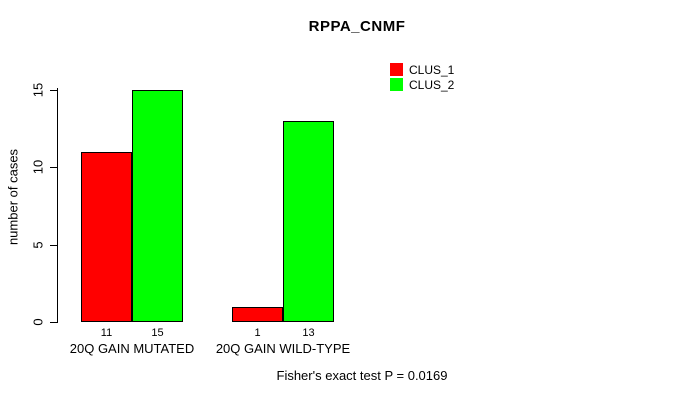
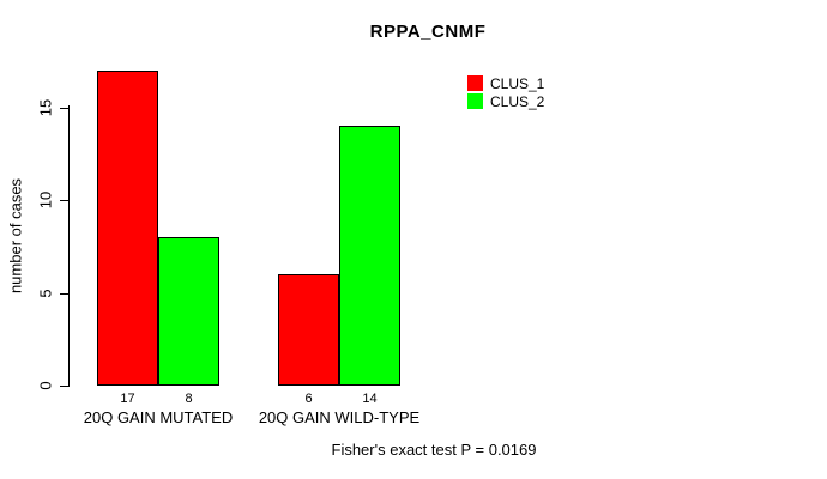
CLUS_1/20Q GAIN MUTATED: 11 -> 17
CLUS_2/20Q GAIN MUTATED: 15 -> 8
CLUS_1/20Q GAIN WILD-TYPE: 1 -> 6
CLUS_2/20Q GAIN WILD-TYPE: 13 -> 14
